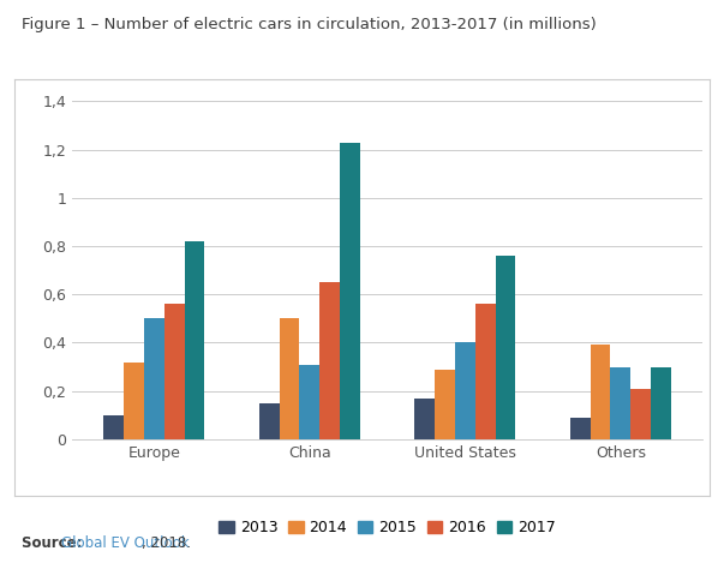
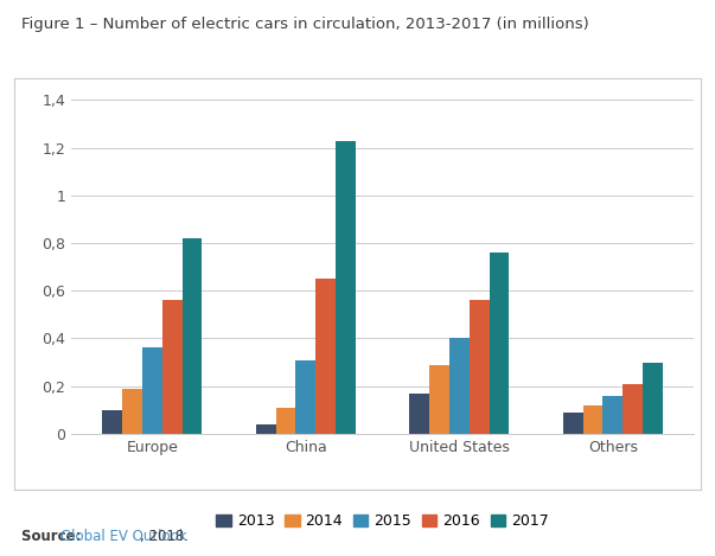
2014/Europe: 0,32 -> 0,19
2015/Europe: 0,50 -> 0,36
2013/China: 0,15 -> 0,04
2014/China: 0,50 -> 0,11
2014/Others: 0,39 -> 0,12
2015/Others: 0,30 -> 0,16
